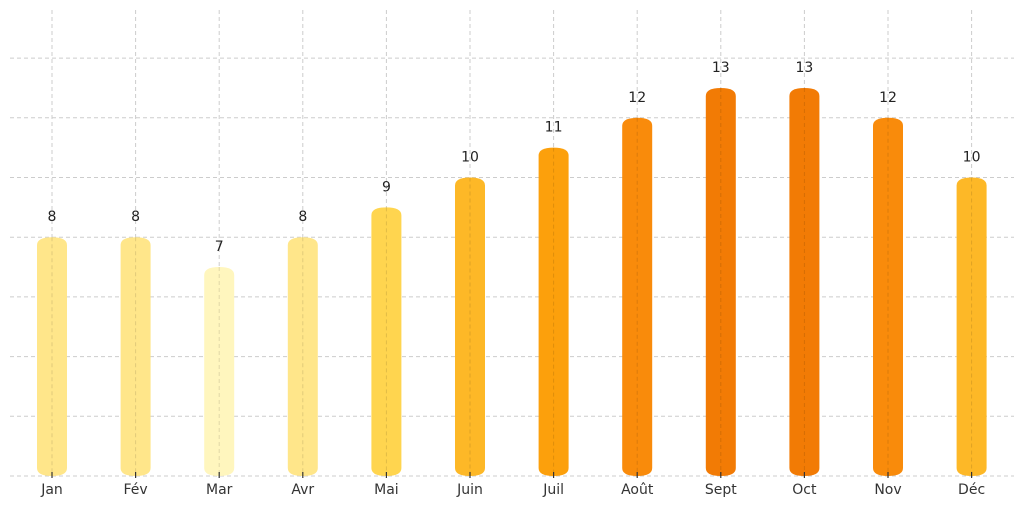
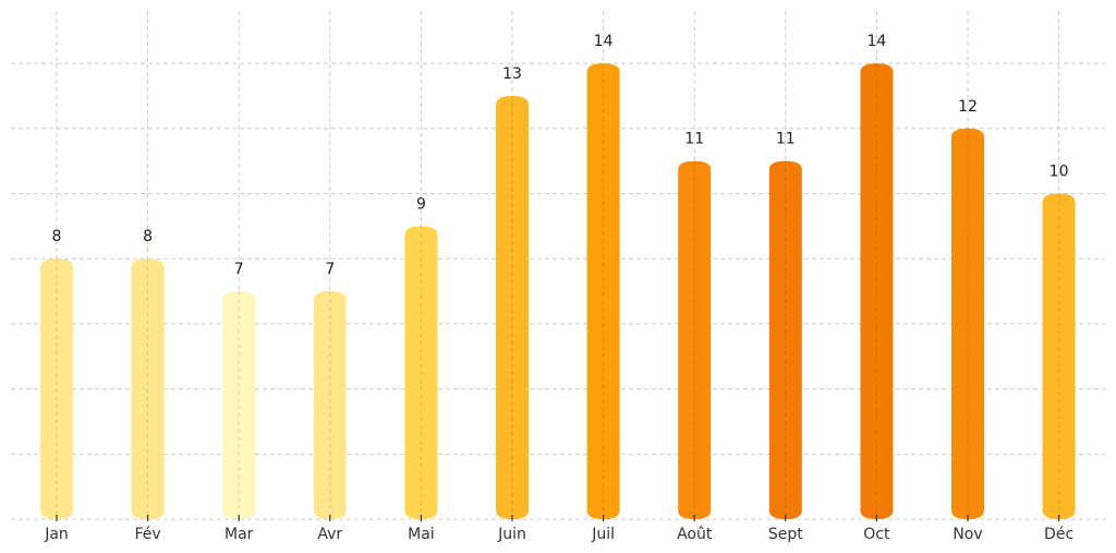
Avr: 8 -> 7
Juin: 10 -> 13
Juil: 11 -> 14
Août: 12 -> 11
Sept: 13 -> 11
Oct: 13 -> 14
